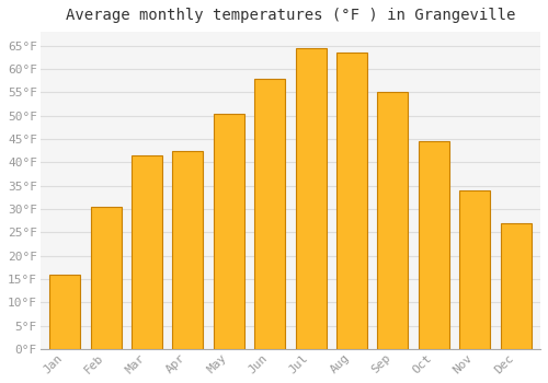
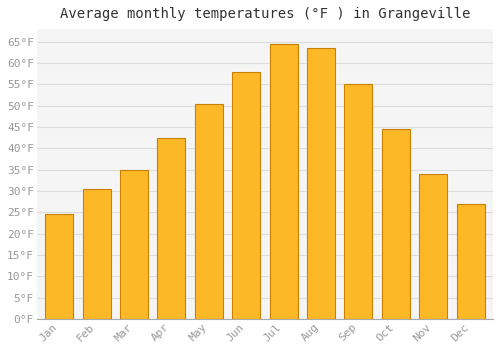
Jan: 16.0°F -> 24.5°F
Mar: 41.5°F -> 35.0°F
